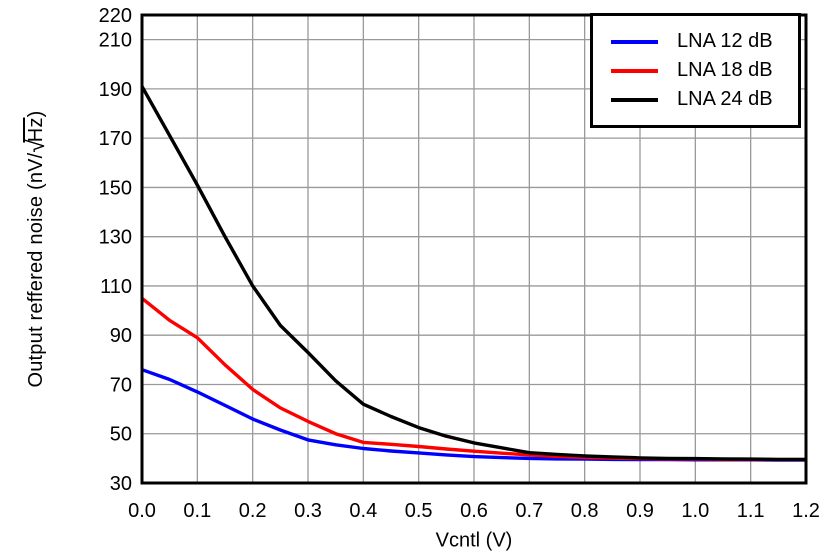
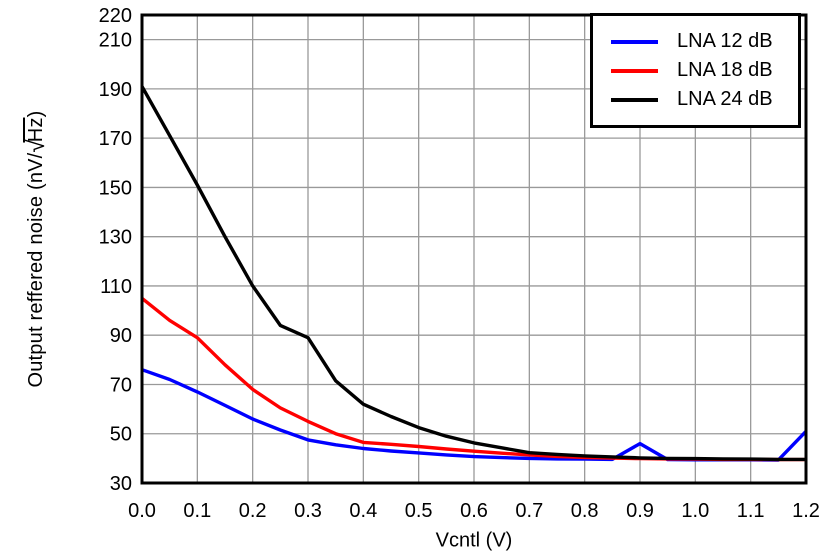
LNA 24 dB/0.3: 83 -> 89
LNA 12 dB/0.9: 40 -> 46
LNA 12 dB/1.2: 39 -> 51
